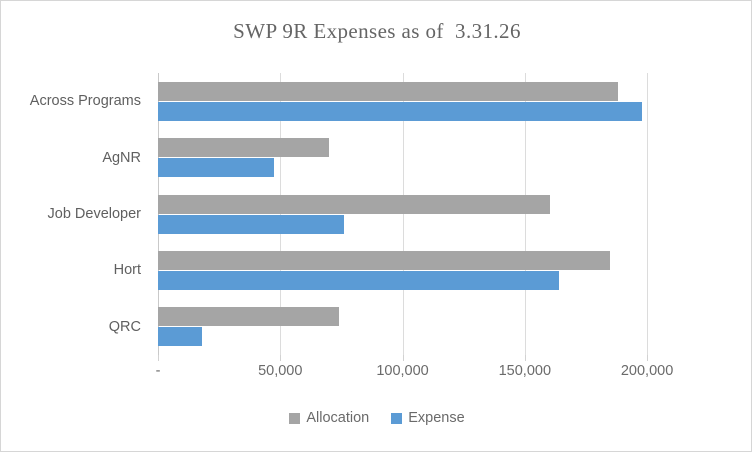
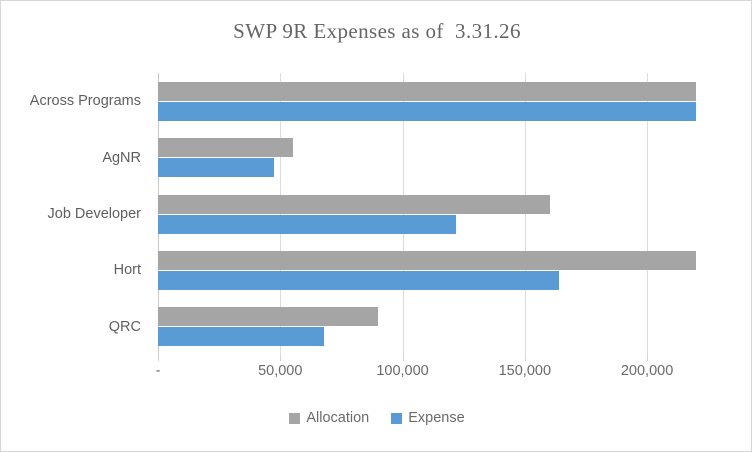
Allocation/Across Programs: 188000 -> 220000
Expense/Across Programs: 198000 -> 220000
Allocation/AgNR: 70000 -> 55000
Expense/Job Developer: 76000 -> 122000
Allocation/Hort: 185000 -> 220000
Allocation/QRC: 74000 -> 90000
Expense/QRC: 18000 -> 68000
